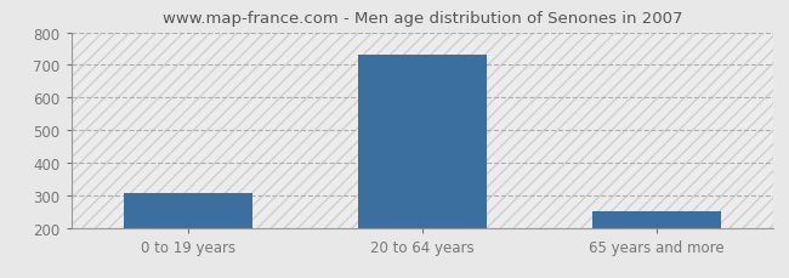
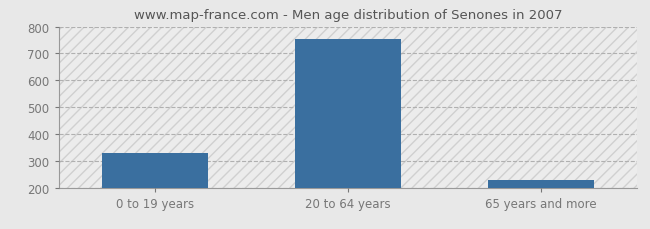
0 to 19 years: 307 -> 330
20 to 64 years: 733 -> 755
65 years and more: 252 -> 230
